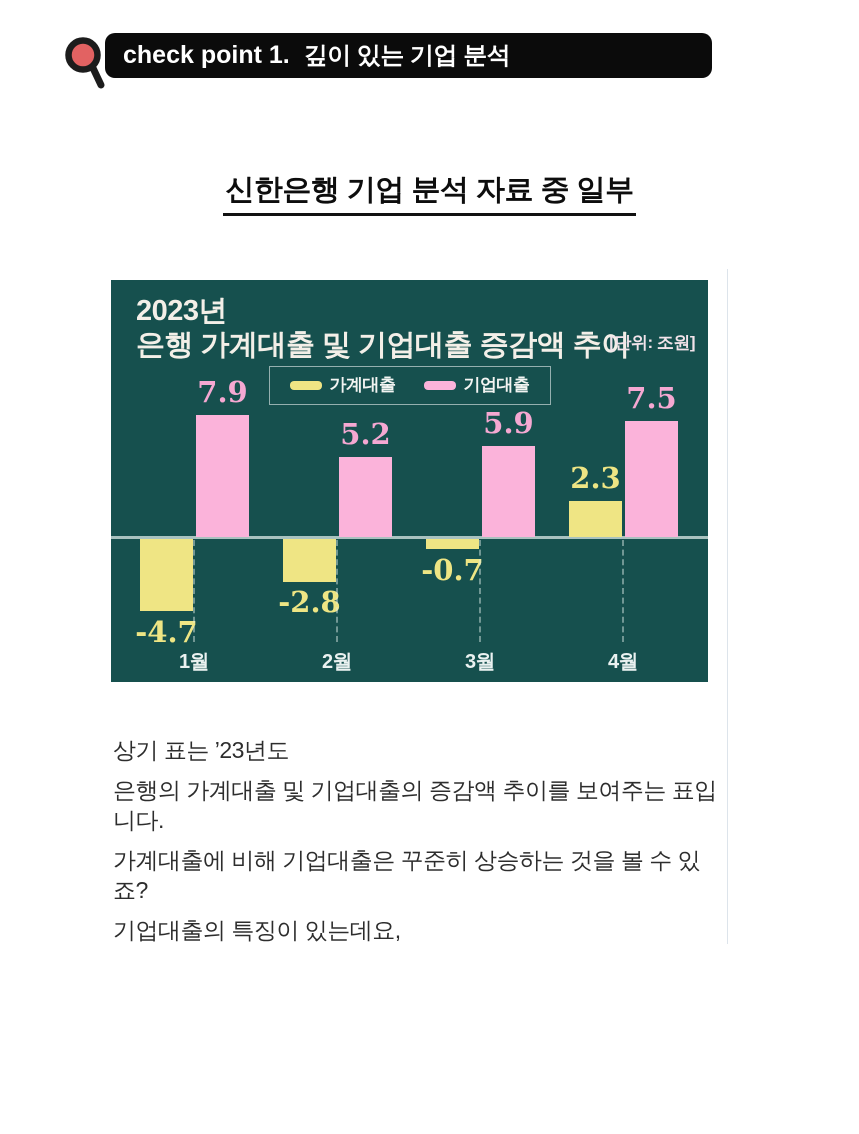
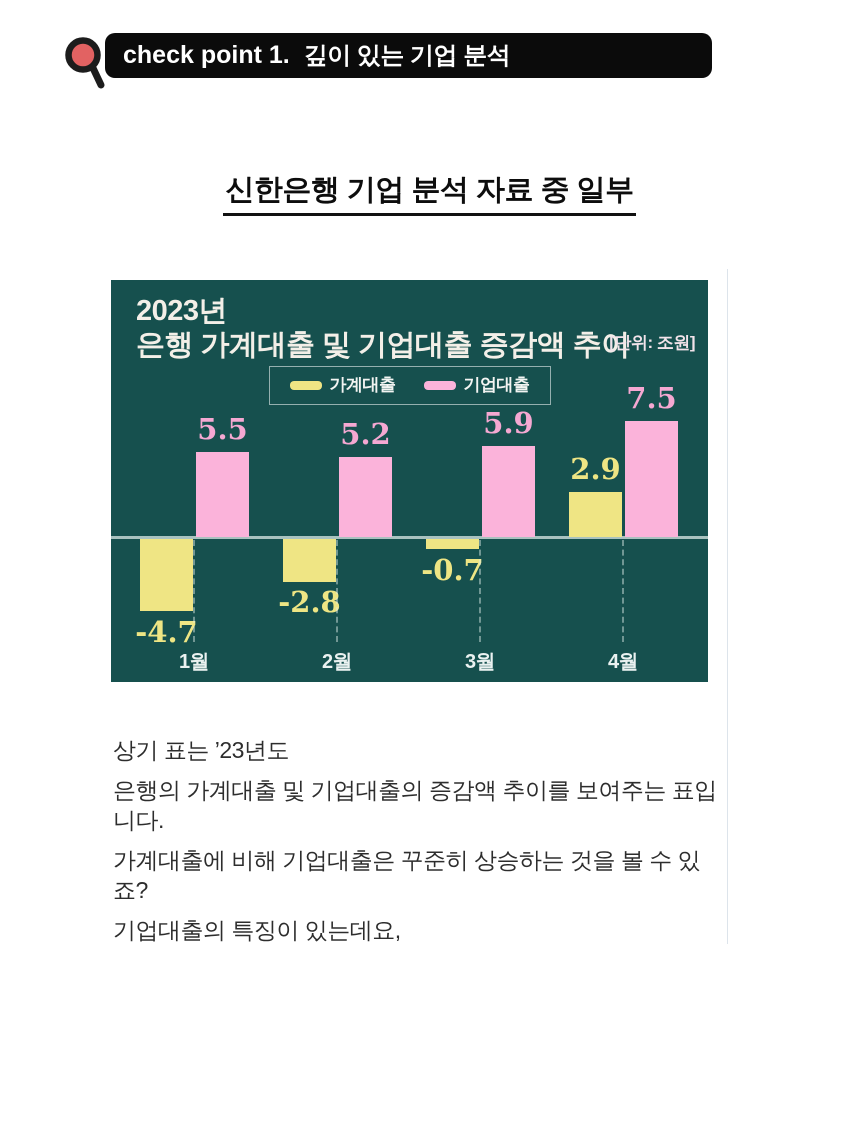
기업대출/1월: 7.9 -> 5.5
가계대출/4월: 2.3 -> 2.9
